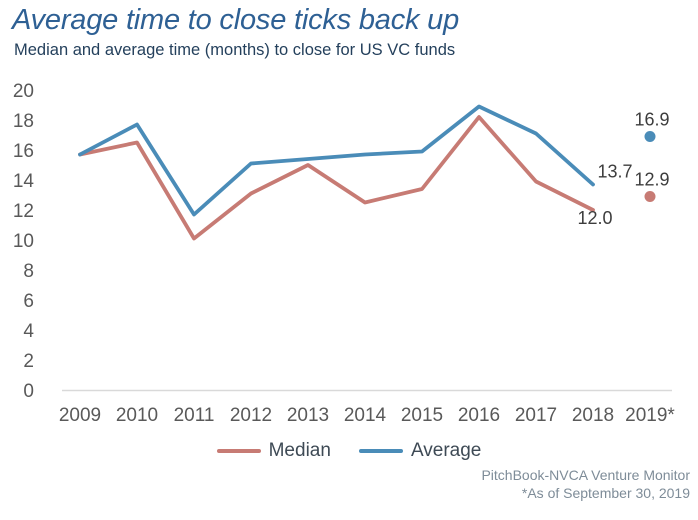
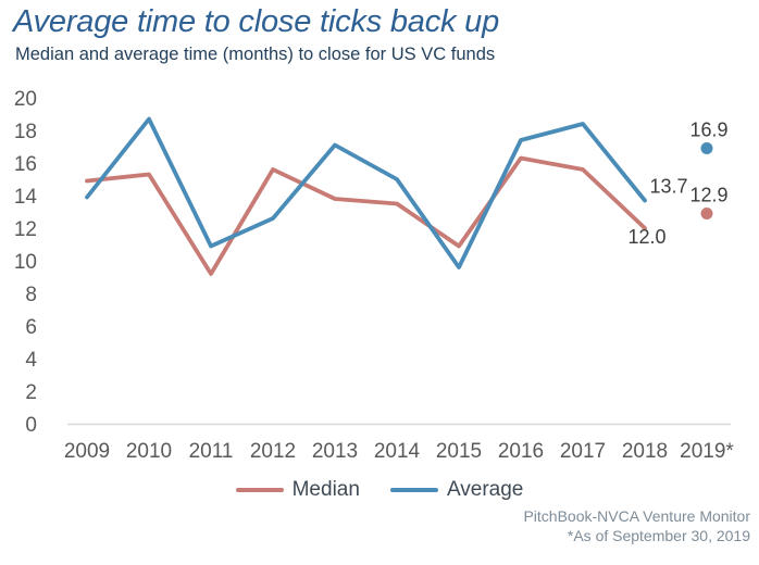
Median/2009: 15.7 -> 14.9
Average/2009: 15.7 -> 13.9
Median/2010: 16.5 -> 15.3
Average/2010: 17.7 -> 18.7
Median/2011: 10.1 -> 9.2
Average/2011: 11.7 -> 10.9
Median/2012: 13.1 -> 15.6
Average/2012: 15.1 -> 12.6
Median/2013: 15.0 -> 13.8
Average/2013: 15.4 -> 17.1
Median/2014: 12.5 -> 13.5
Average/2014: 15.7 -> 15.0
Median/2015: 13.4 -> 10.9
Average/2015: 15.9 -> 9.6
Median/2016: 18.2 -> 16.3
Average/2016: 18.9 -> 17.4
Median/2017: 13.9 -> 15.6
Average/2017: 17.1 -> 18.4
